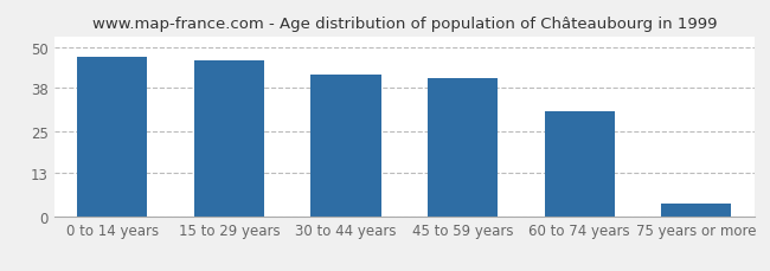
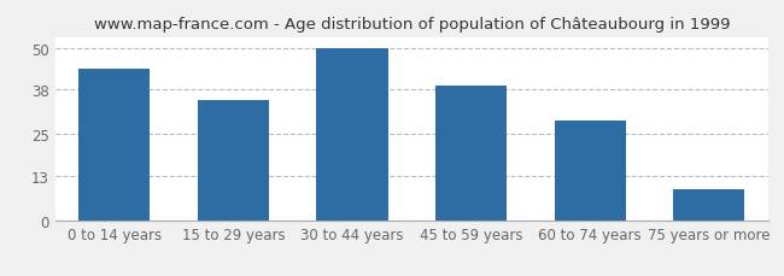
0 to 14 years: 47 -> 44
15 to 29 years: 46 -> 35
30 to 44 years: 42 -> 50
45 to 59 years: 41 -> 39
60 to 74 years: 31 -> 29
75 years or more: 4 -> 9
